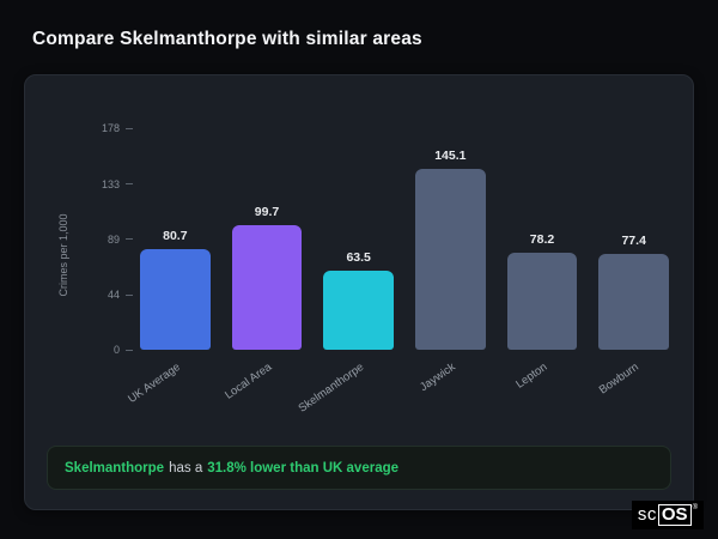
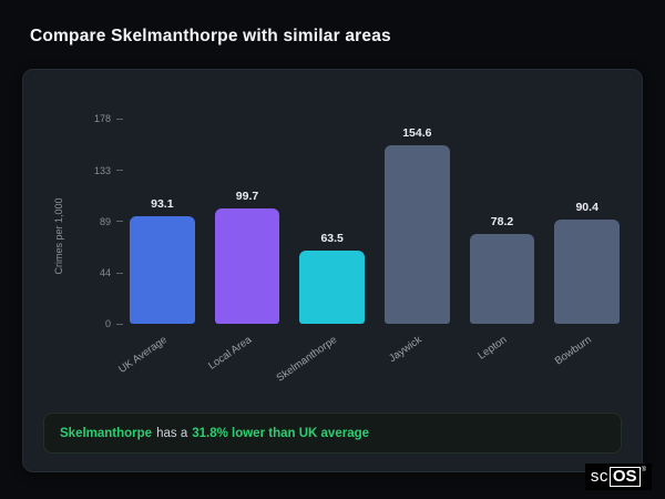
UK Average: 80.7 -> 93.1
Jaywick: 145.1 -> 154.6
Bowburn: 77.4 -> 90.4
